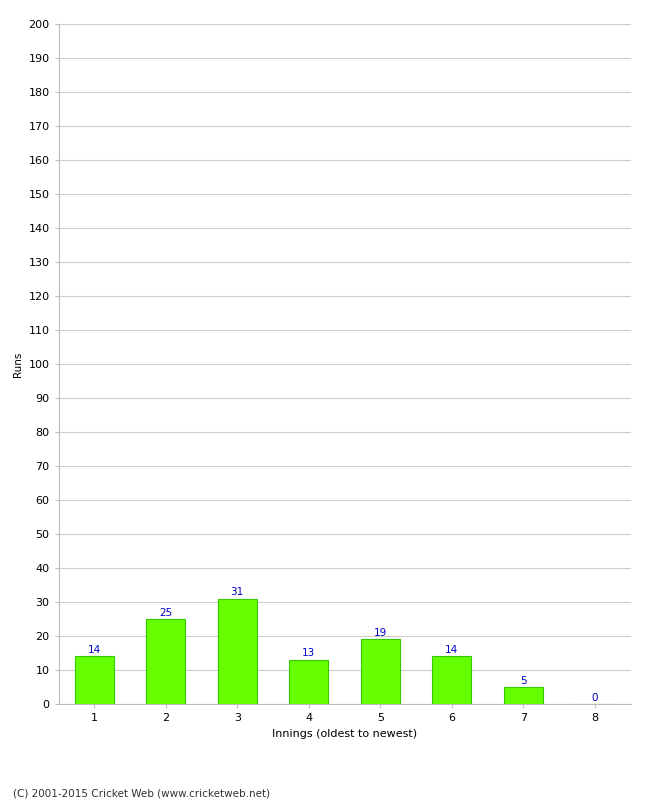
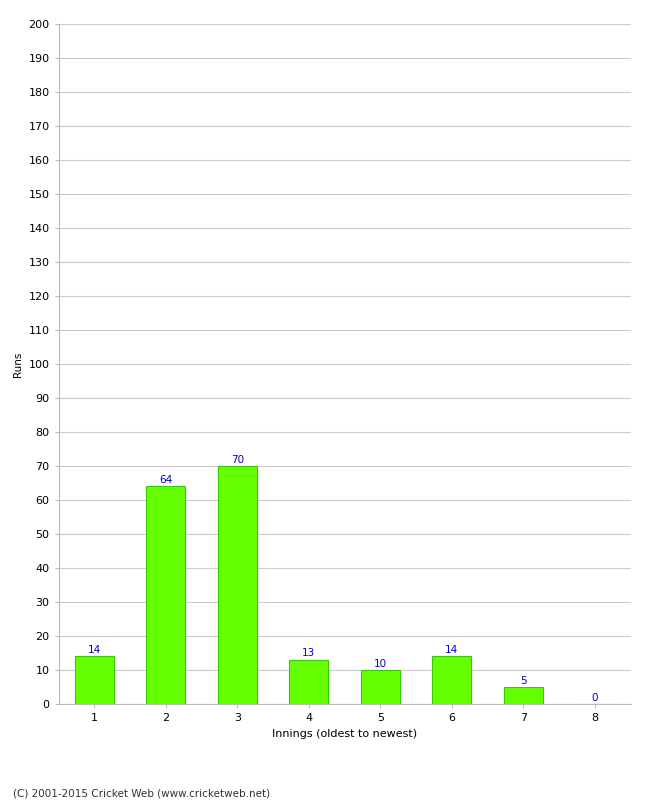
2: 25 -> 64
3: 31 -> 70
5: 19 -> 10
